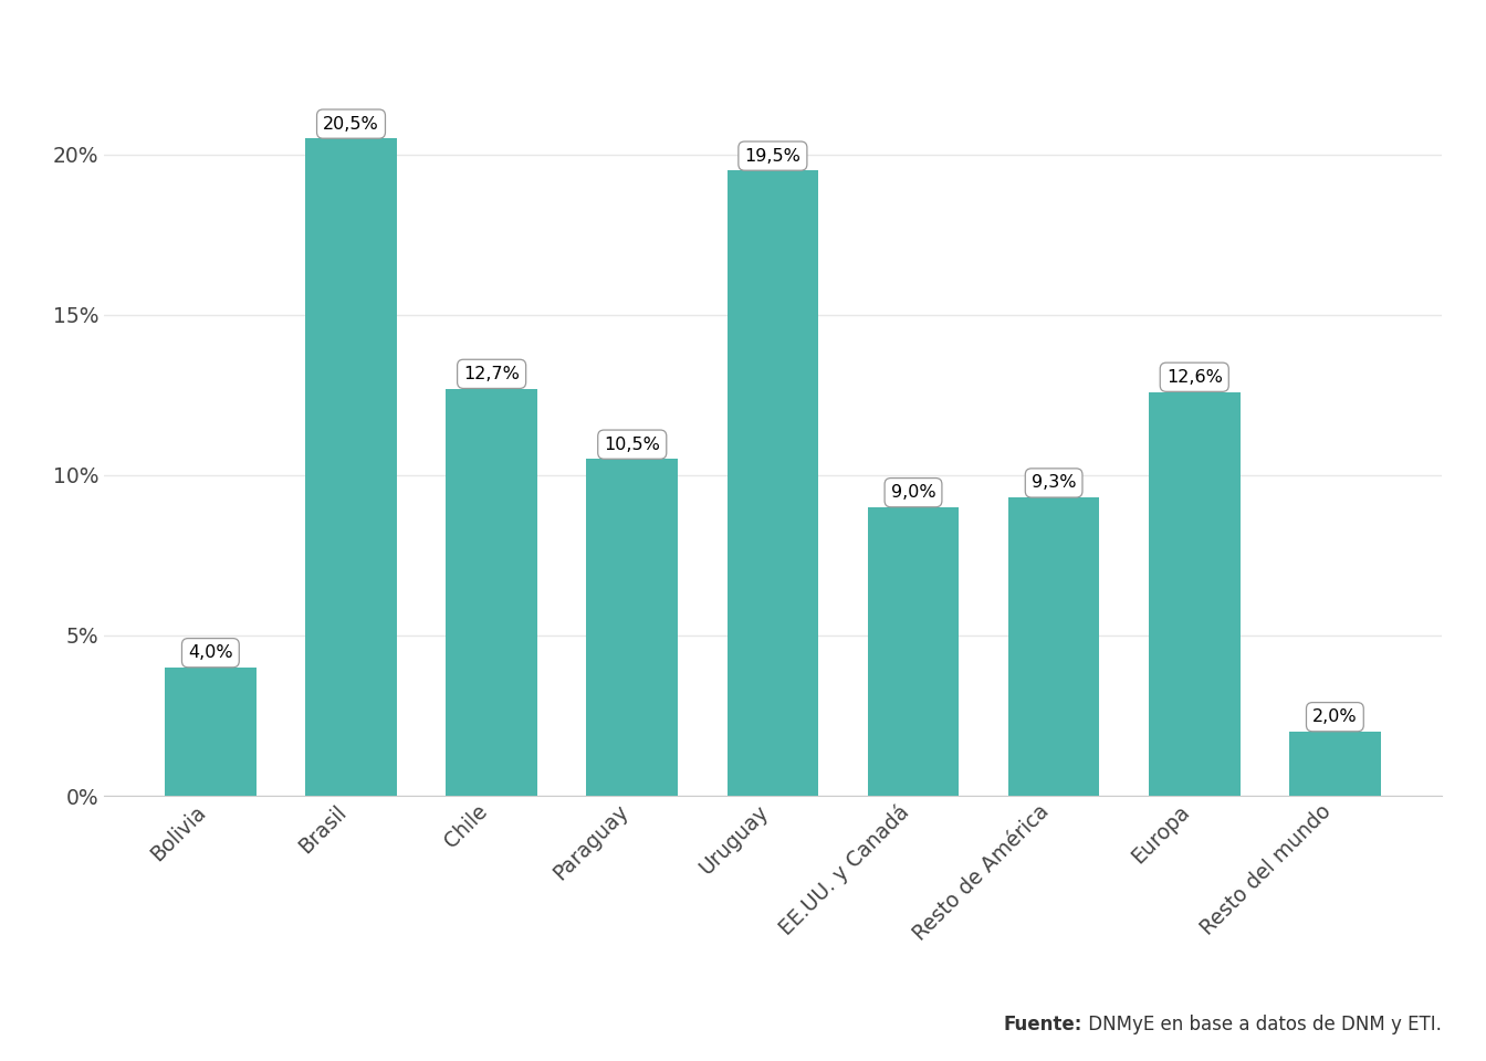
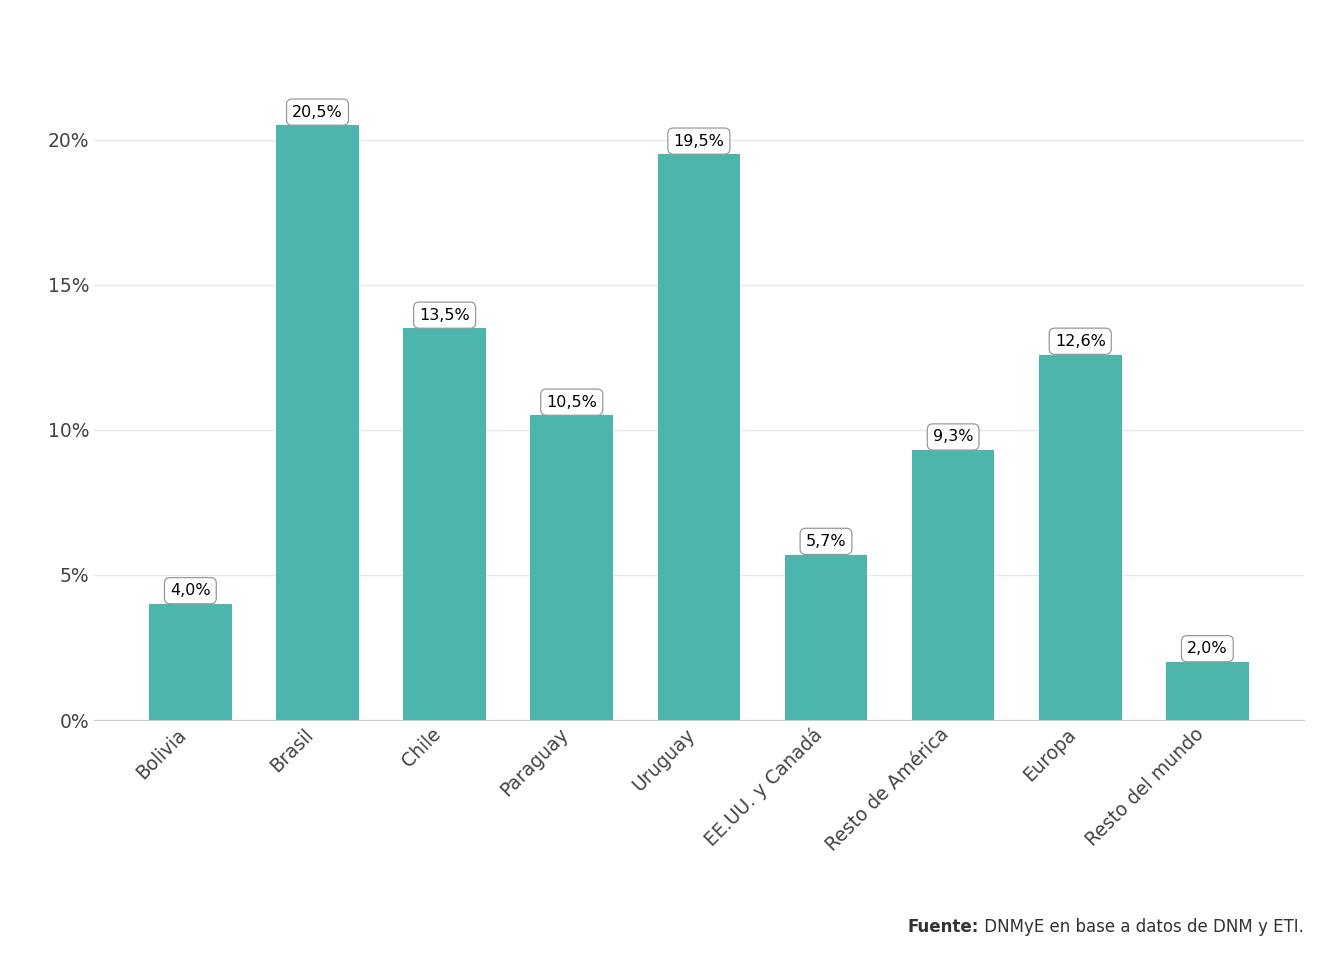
Chile: 12,7% -> 13,5%
EE.UU. y Canadá: 9,0% -> 5,7%
